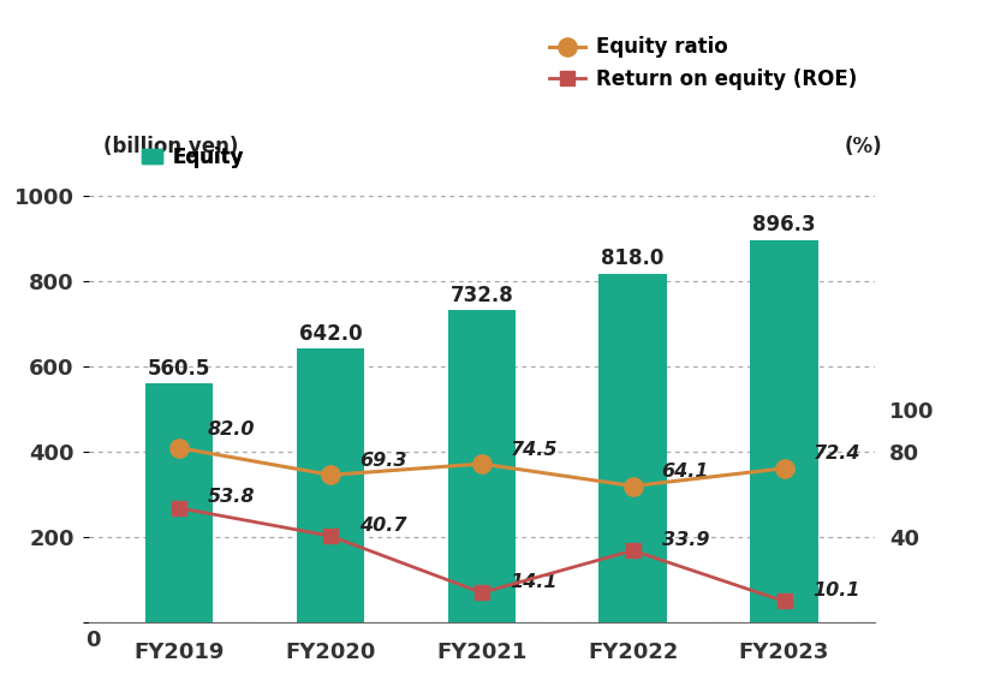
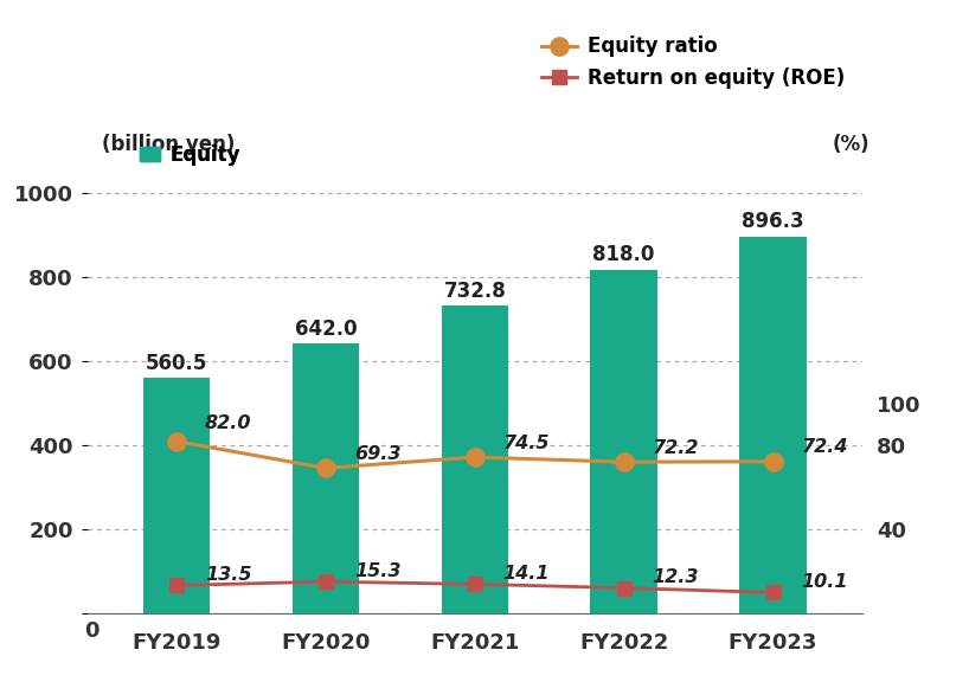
Return on equity (ROE)/FY2019: 53.8 -> 13.5
Return on equity (ROE)/FY2020: 40.7 -> 15.3
Equity ratio/FY2022: 64.1 -> 72.2
Return on equity (ROE)/FY2022: 33.9 -> 12.3
